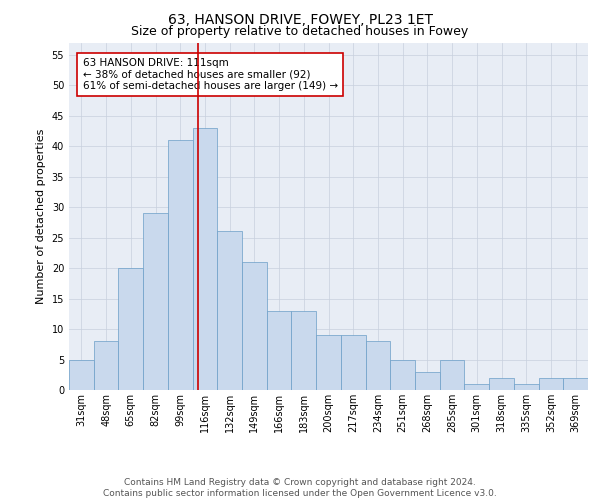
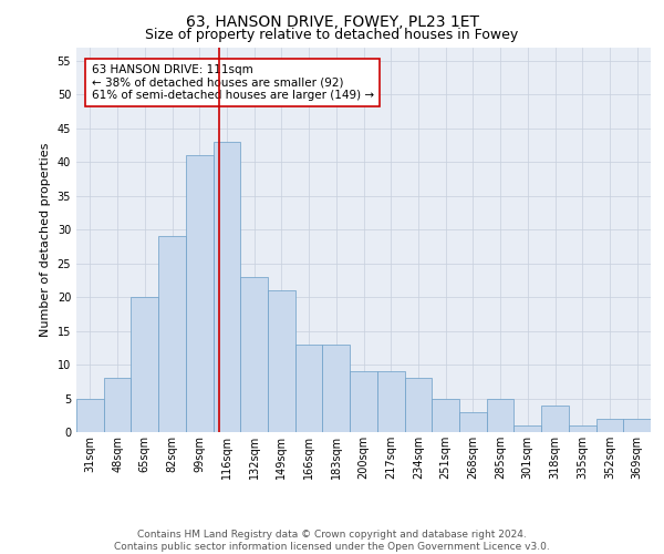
132sqm: 26 -> 23
318sqm: 2 -> 4
